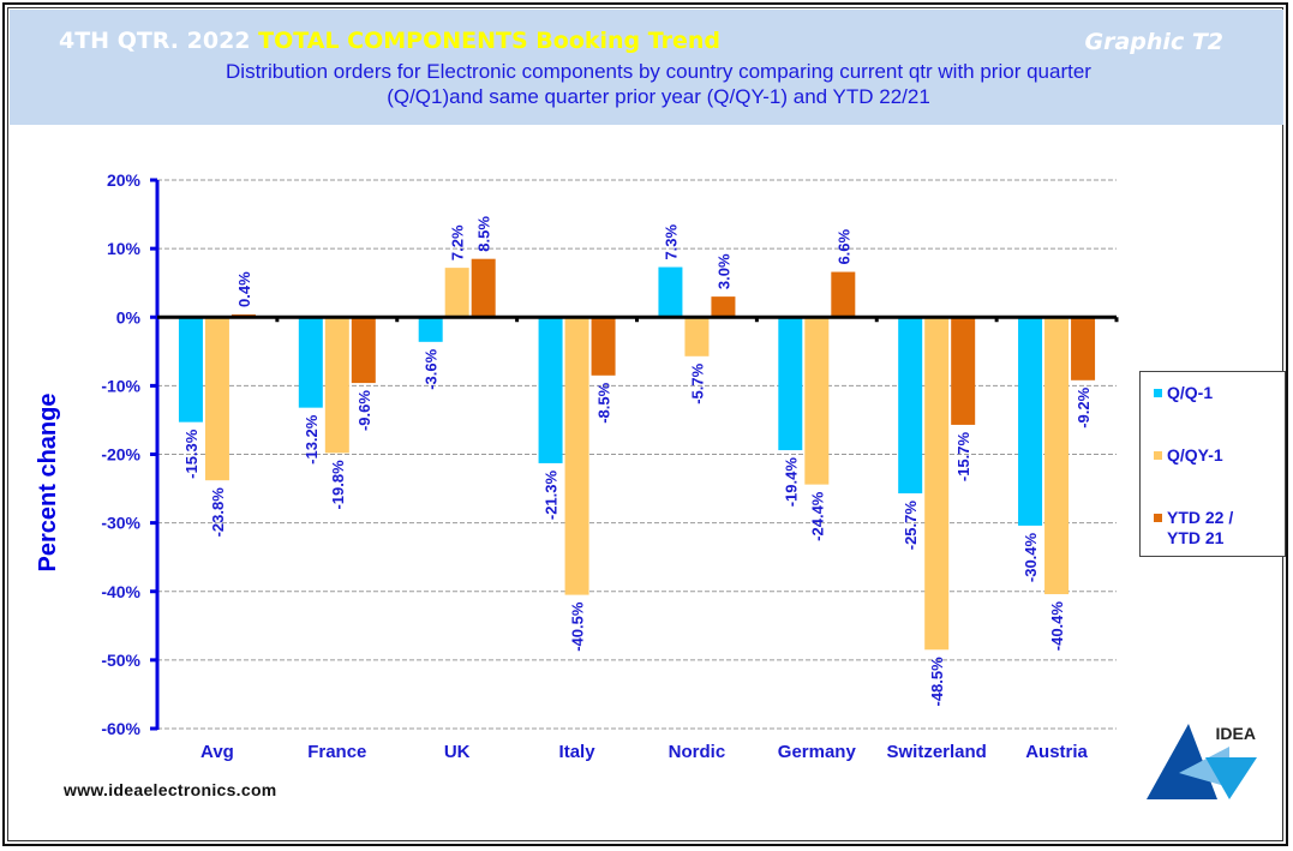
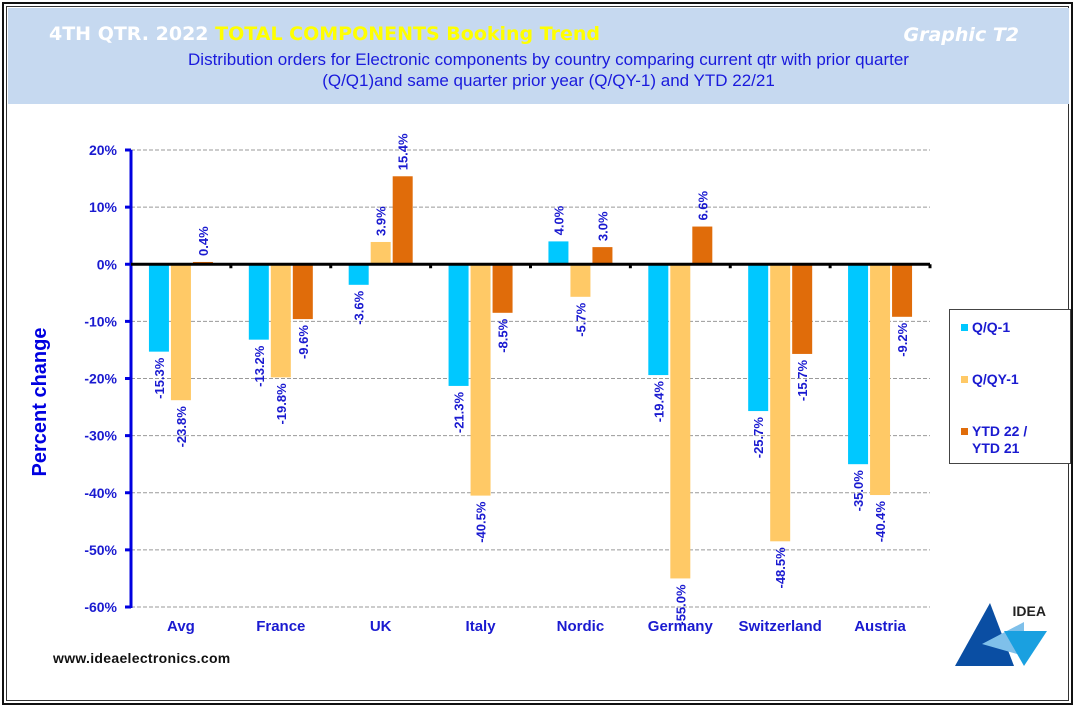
Q/QY-1/UK: 7.2% -> 3.9%
YTD 22 / YTD 21/UK: 8.5% -> 15.4%
Q/Q-1/Nordic: 7.3% -> 4.0%
Q/QY-1/Germany: -24.4% -> -55.0%
Q/Q-1/Austria: -30.4% -> -35.0%
